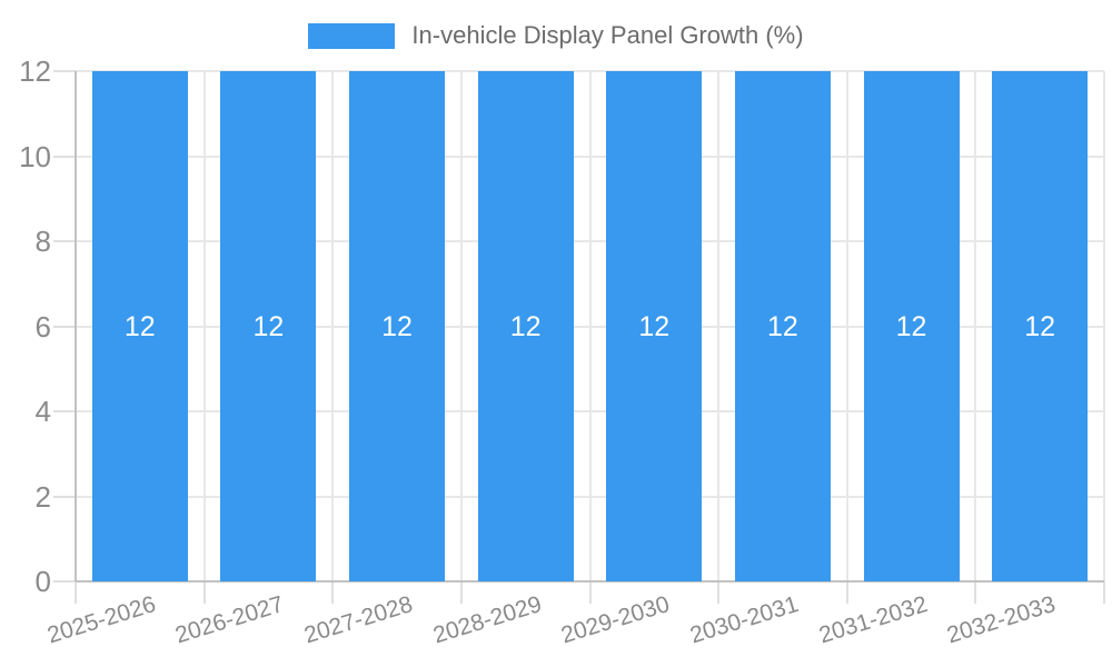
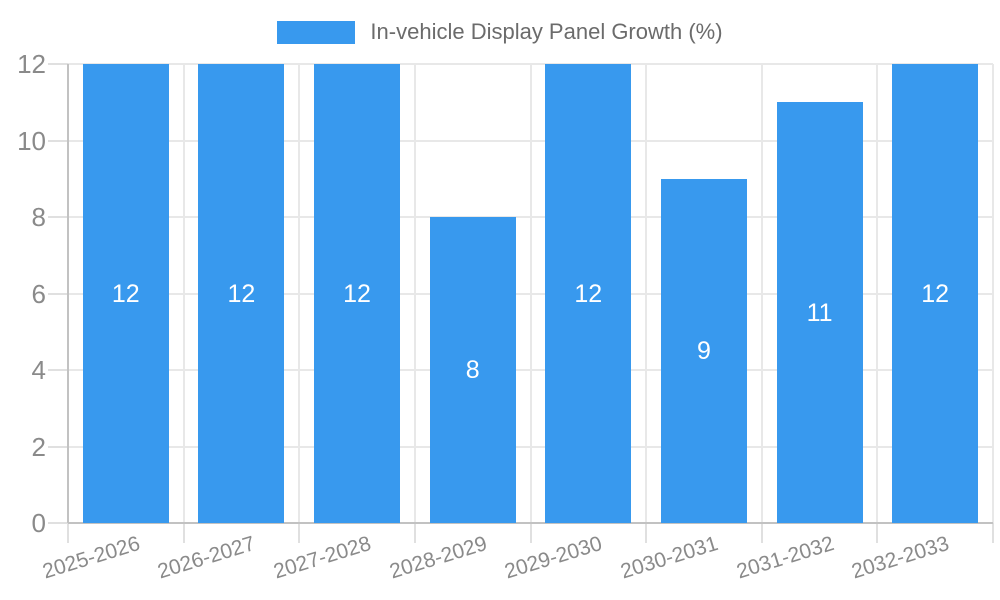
2028-2029: 12 -> 8
2030-2031: 12 -> 9
2031-2032: 12 -> 11
